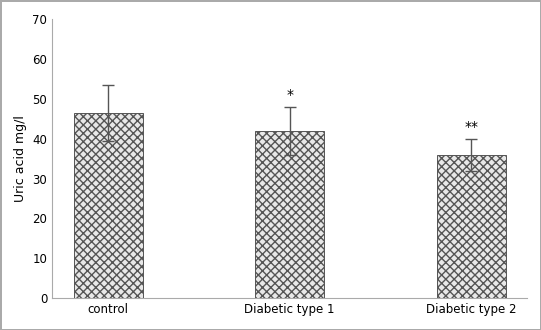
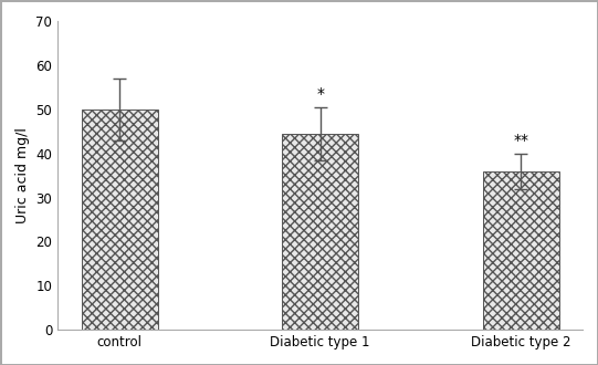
control: 46.5 -> 50.0
Diabetic type 1: 42.0 -> 44.5
